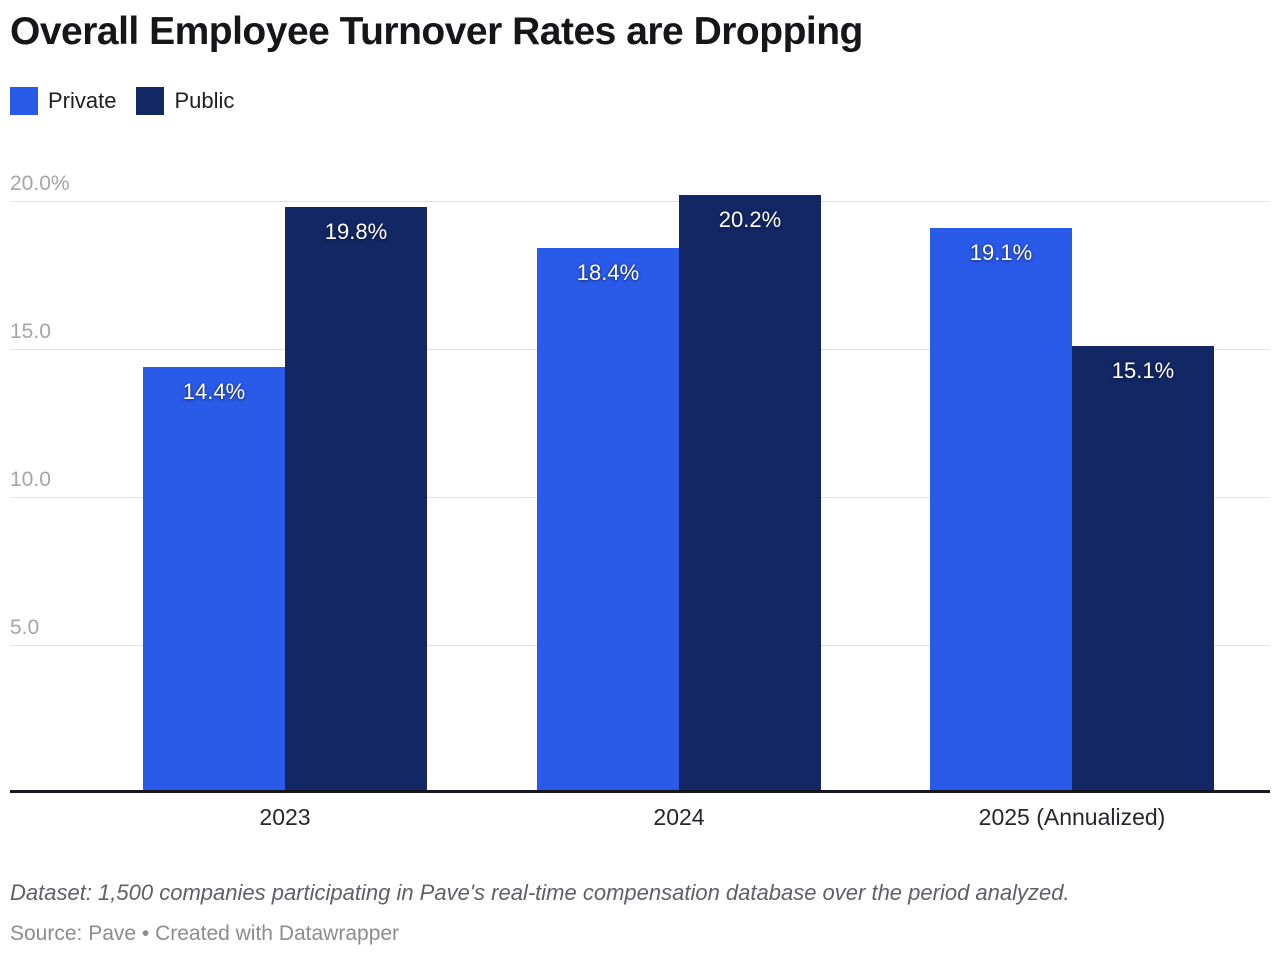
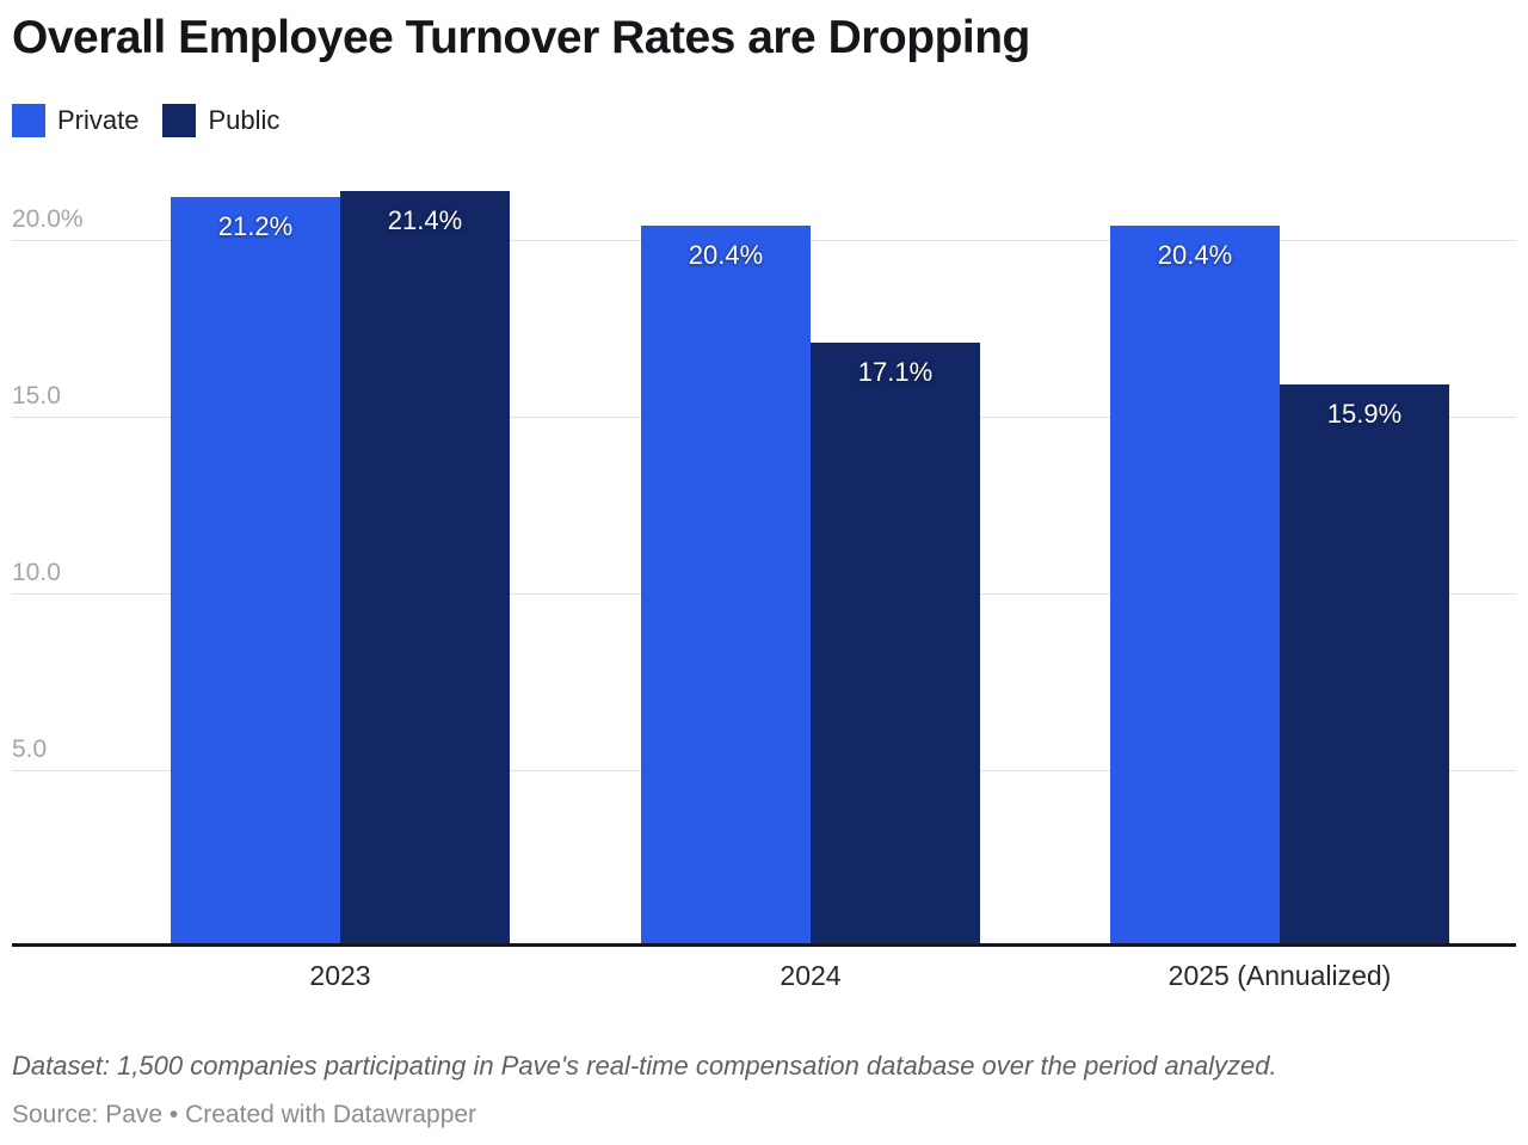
Private/2023: 14.4% -> 21.2%
Public/2023: 19.8% -> 21.4%
Private/2024: 18.4% -> 20.4%
Public/2024: 20.2% -> 17.1%
Private/2025 (Annualized): 19.1% -> 20.4%
Public/2025 (Annualized): 15.1% -> 15.9%
